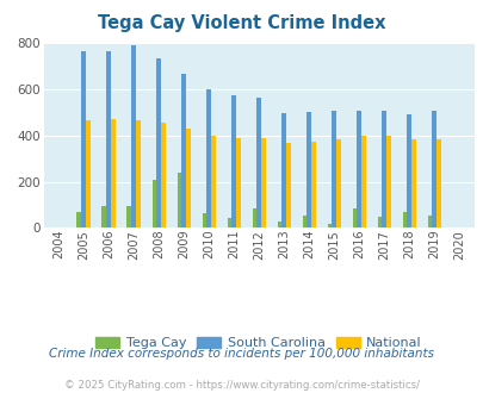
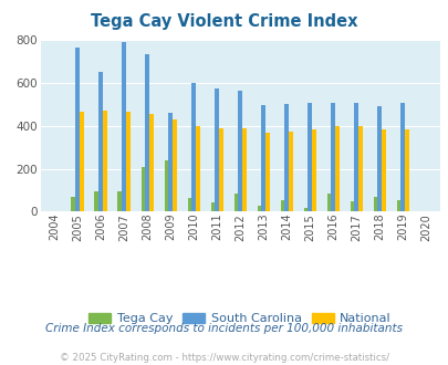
South Carolina/2006: 770 -> 650
South Carolina/2009: 670 -> 460
